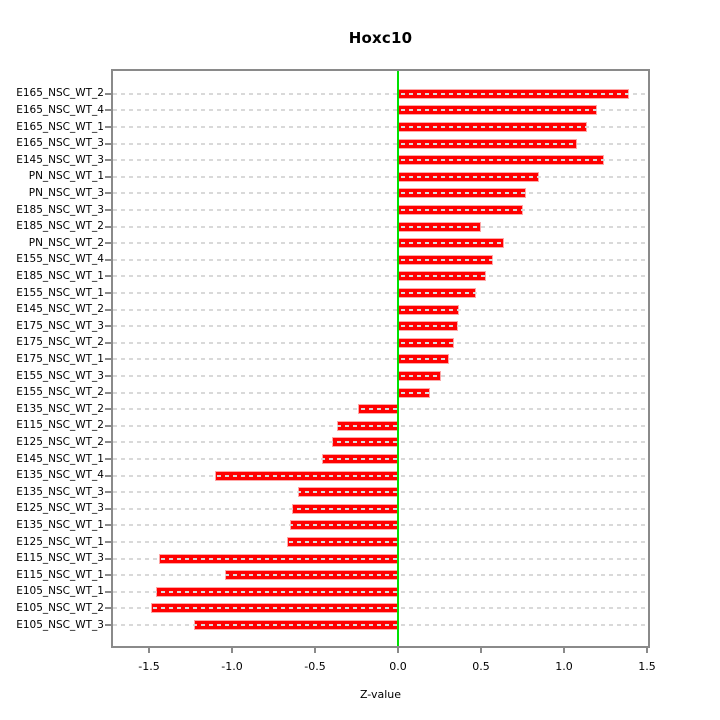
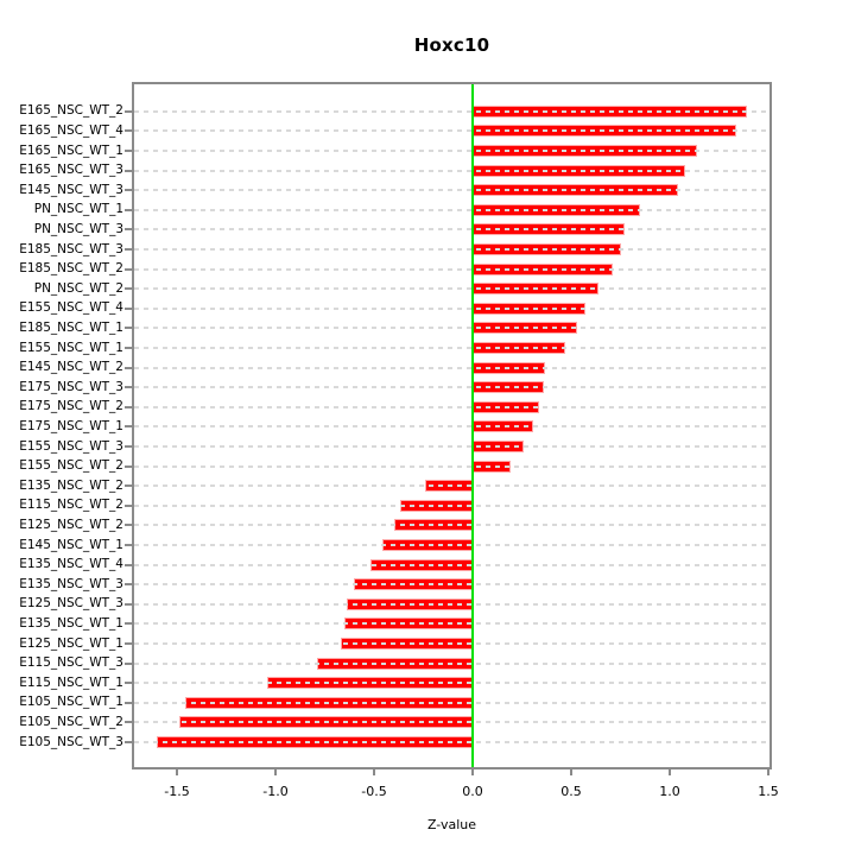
E165_NSC_WT_4: 1.20 -> 1.34
E145_NSC_WT_3: 1.24 -> 1.04
E185_NSC_WT_2: 0.50 -> 0.71
E135_NSC_WT_4: -1.10 -> -0.52
E115_NSC_WT_3: -1.44 -> -0.79
E105_NSC_WT_3: -1.23 -> -1.60
